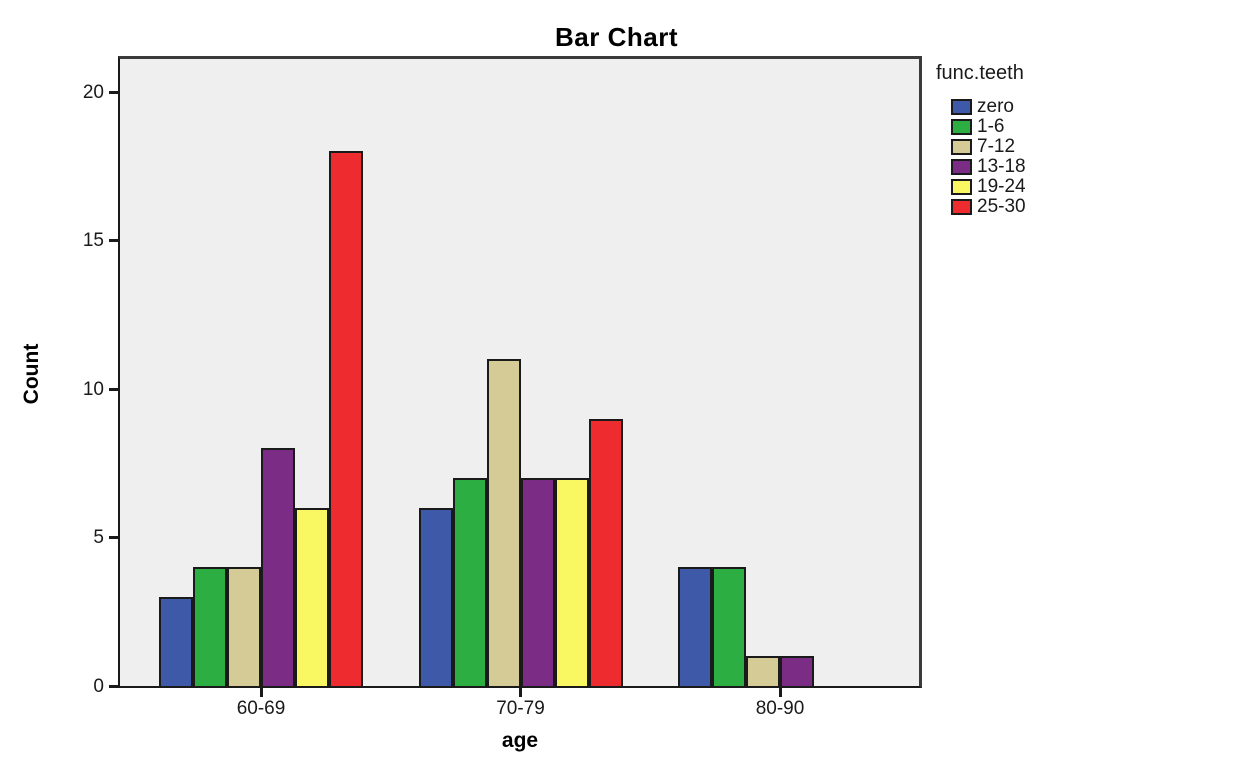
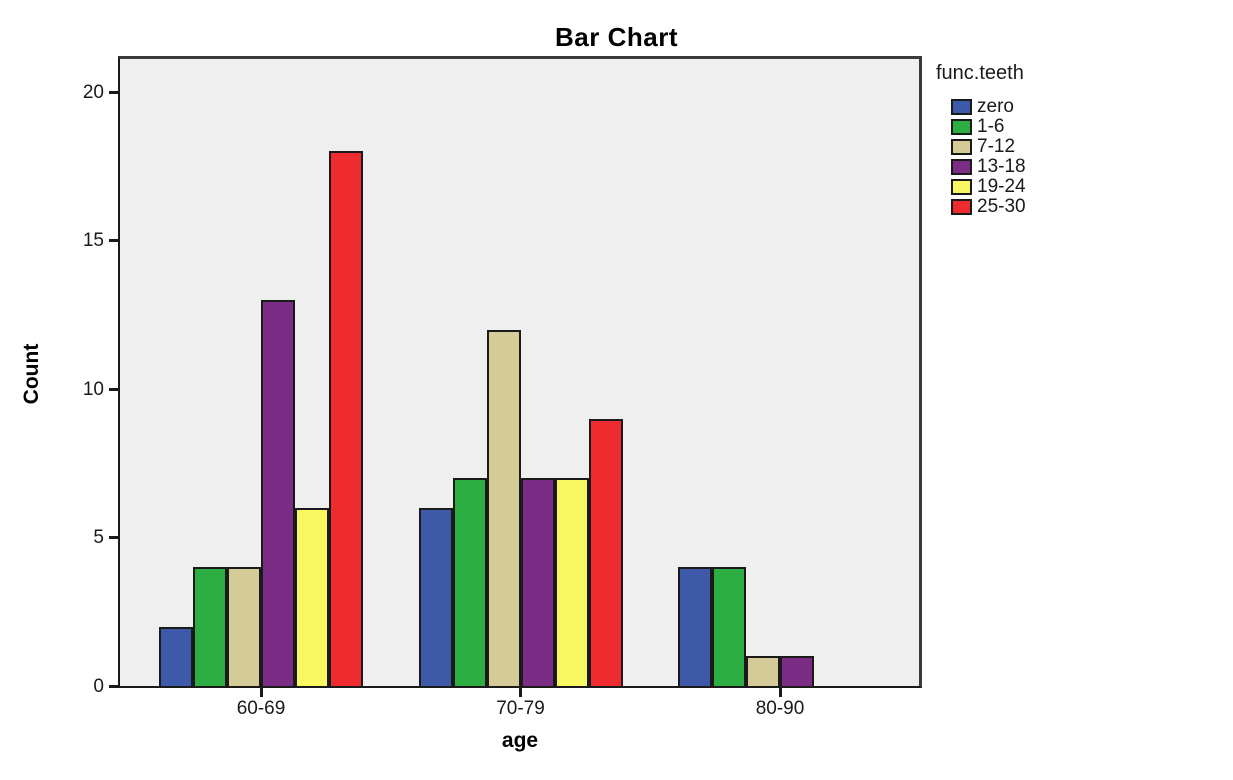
zero/60-69: 3 -> 2
13-18/60-69: 8 -> 13
7-12/70-79: 11 -> 12
